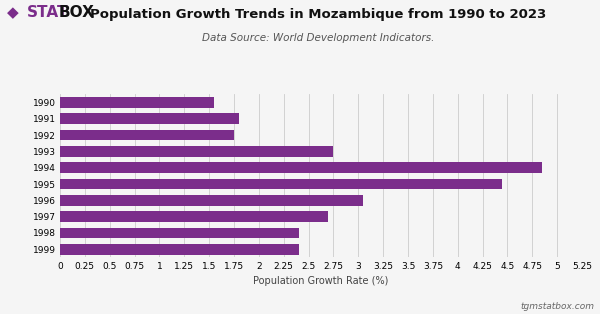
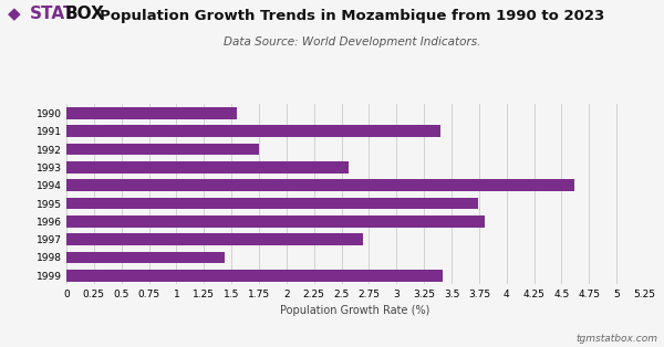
1991: 1.80 -> 3.40
1993: 2.75 -> 2.56
1994: 4.85 -> 4.62
1995: 4.45 -> 3.74
1996: 3.05 -> 3.80
1998: 2.40 -> 1.44
1999: 2.40 -> 3.42
